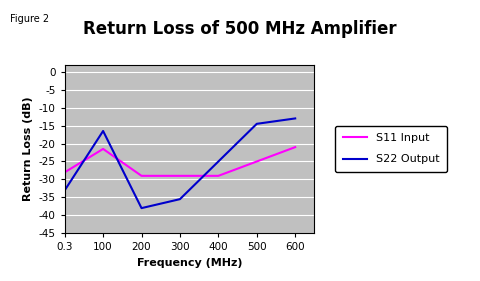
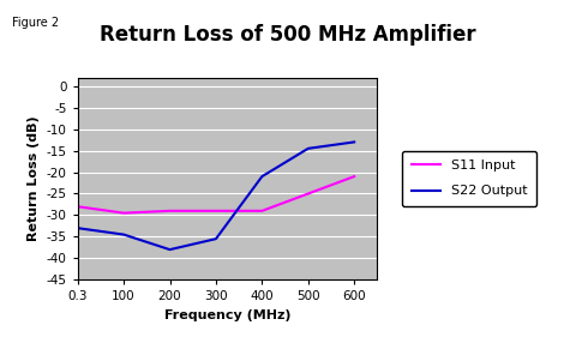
S11 Input/100: -21.5 -> -29.5
S22 Output/100: -16.5 -> -34.5
S22 Output/400: -25.0 -> -21.0
